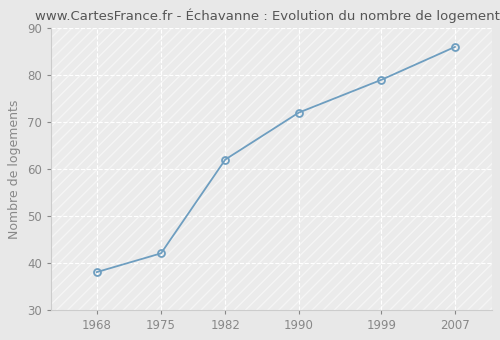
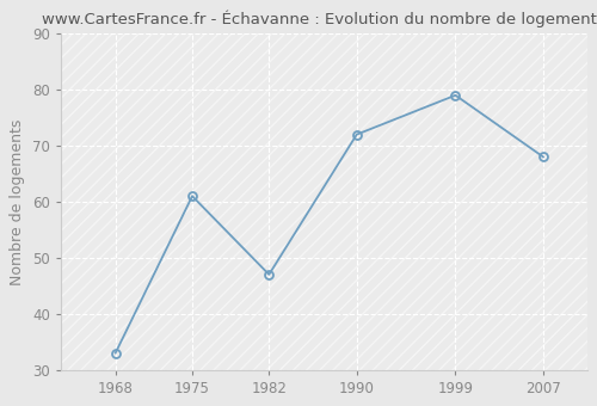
1968: 38 -> 33
1975: 42 -> 61
1982: 62 -> 47
2007: 86 -> 68
